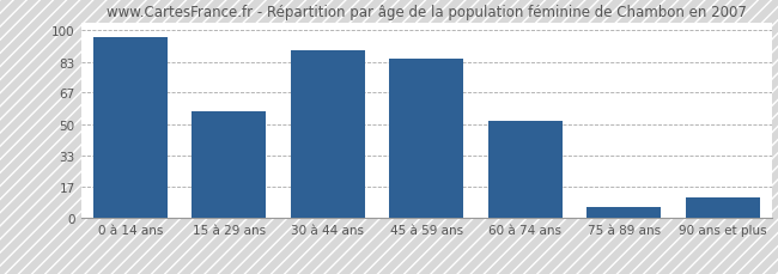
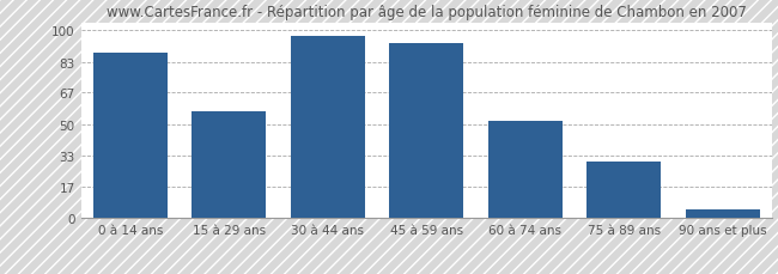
0 à 14 ans: 96 -> 88
30 à 44 ans: 89 -> 97
45 à 59 ans: 85 -> 93
75 à 89 ans: 6 -> 30
90 ans et plus: 11 -> 5
